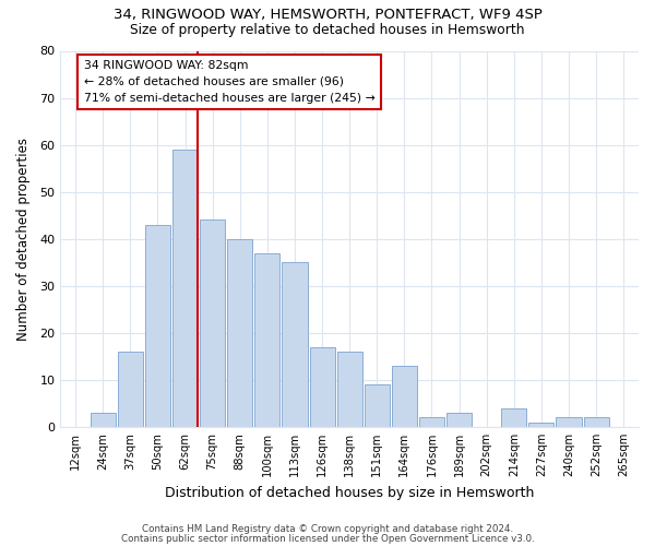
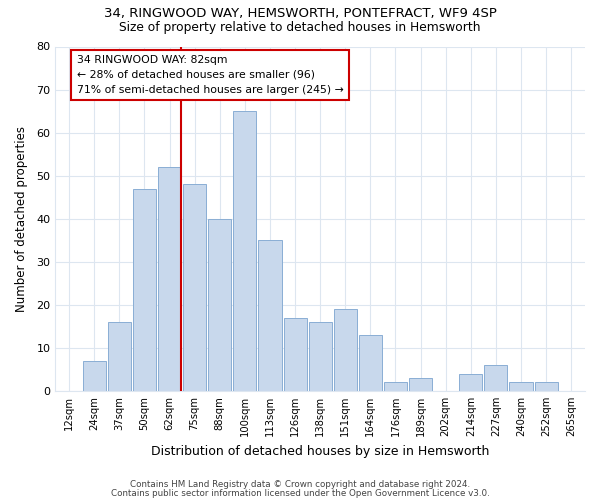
24sqm: 3 -> 7
50sqm: 43 -> 47
62sqm: 59 -> 52
75sqm: 44 -> 48
100sqm: 37 -> 65
151sqm: 9 -> 19
227sqm: 1 -> 6
